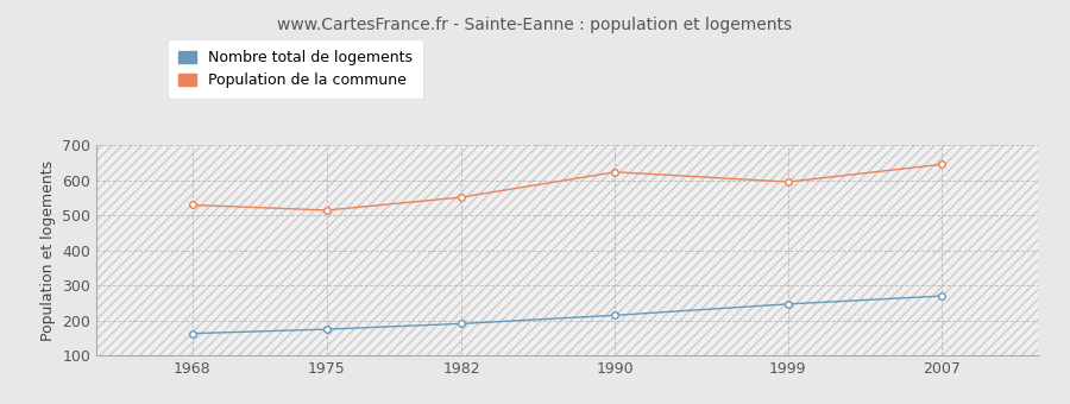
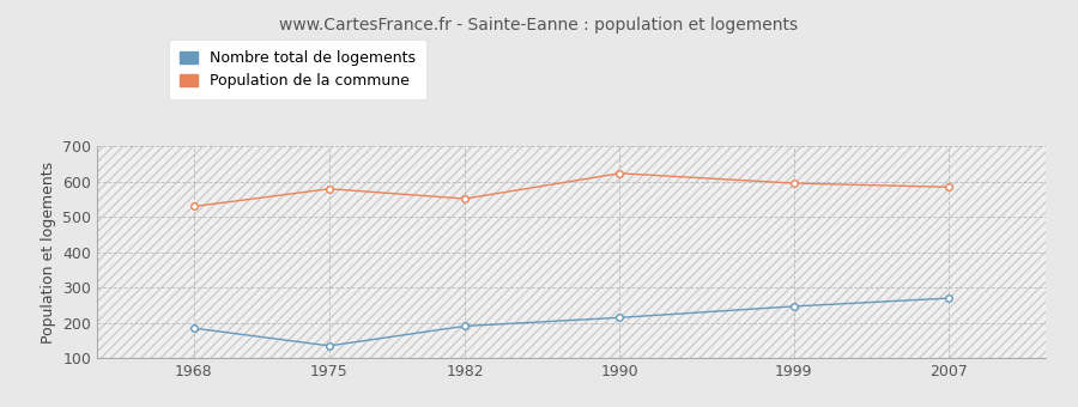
Nombre total de logements/1968: 163 -> 185
Nombre total de logements/1975: 175 -> 135
Population de la commune/1975: 515 -> 580
Population de la commune/2007: 646 -> 585
